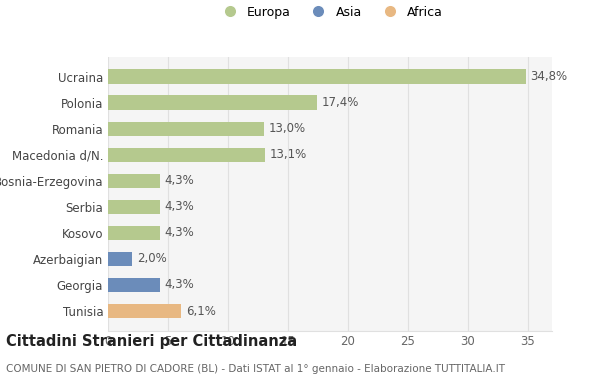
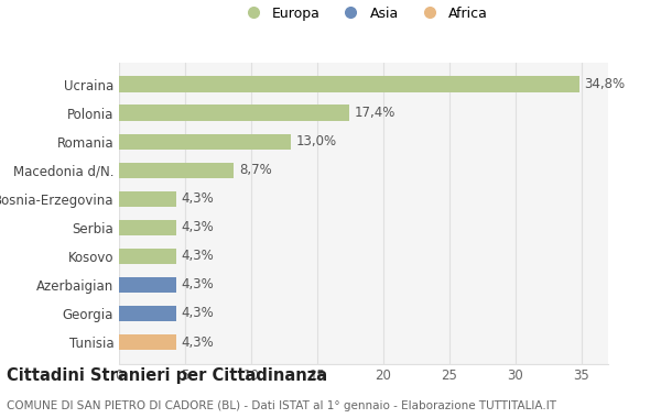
Macedonia d/N.: 13,1% -> 8,7%
Azerbaigian: 2,0% -> 4,3%
Tunisia: 6,1% -> 4,3%
